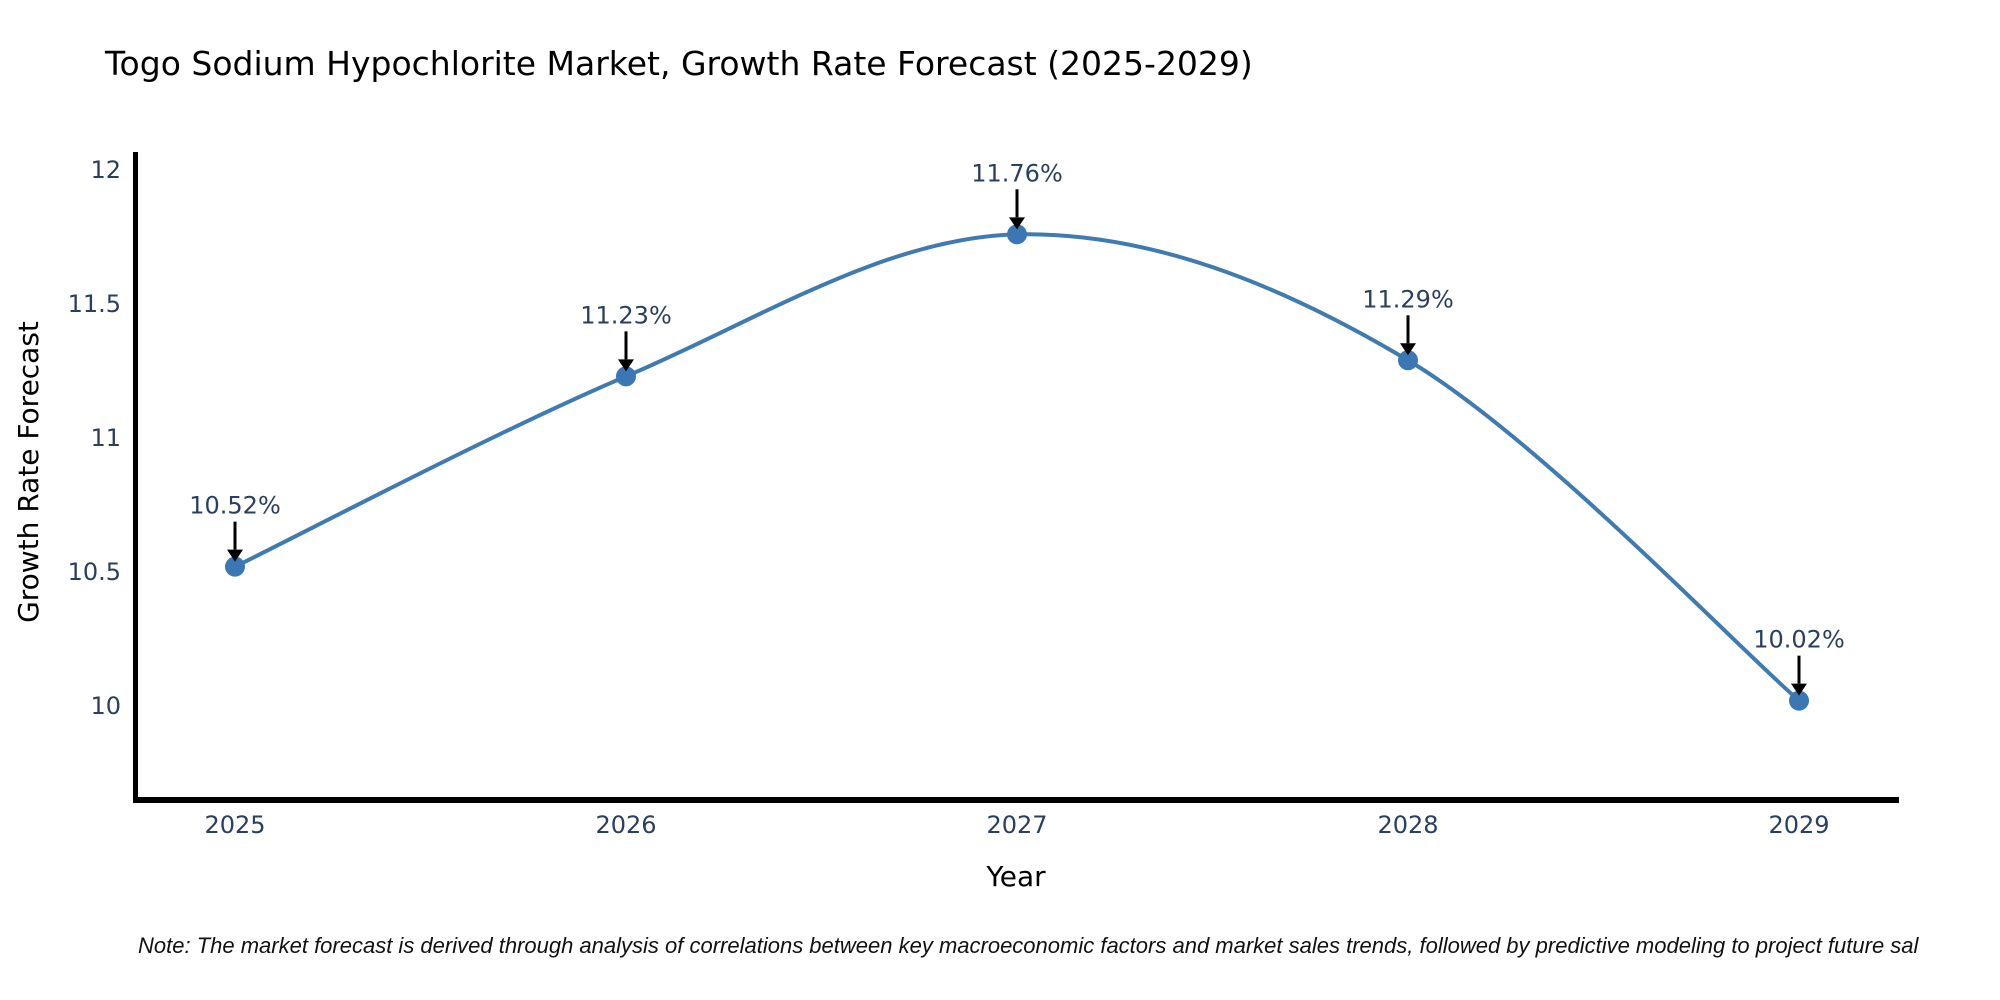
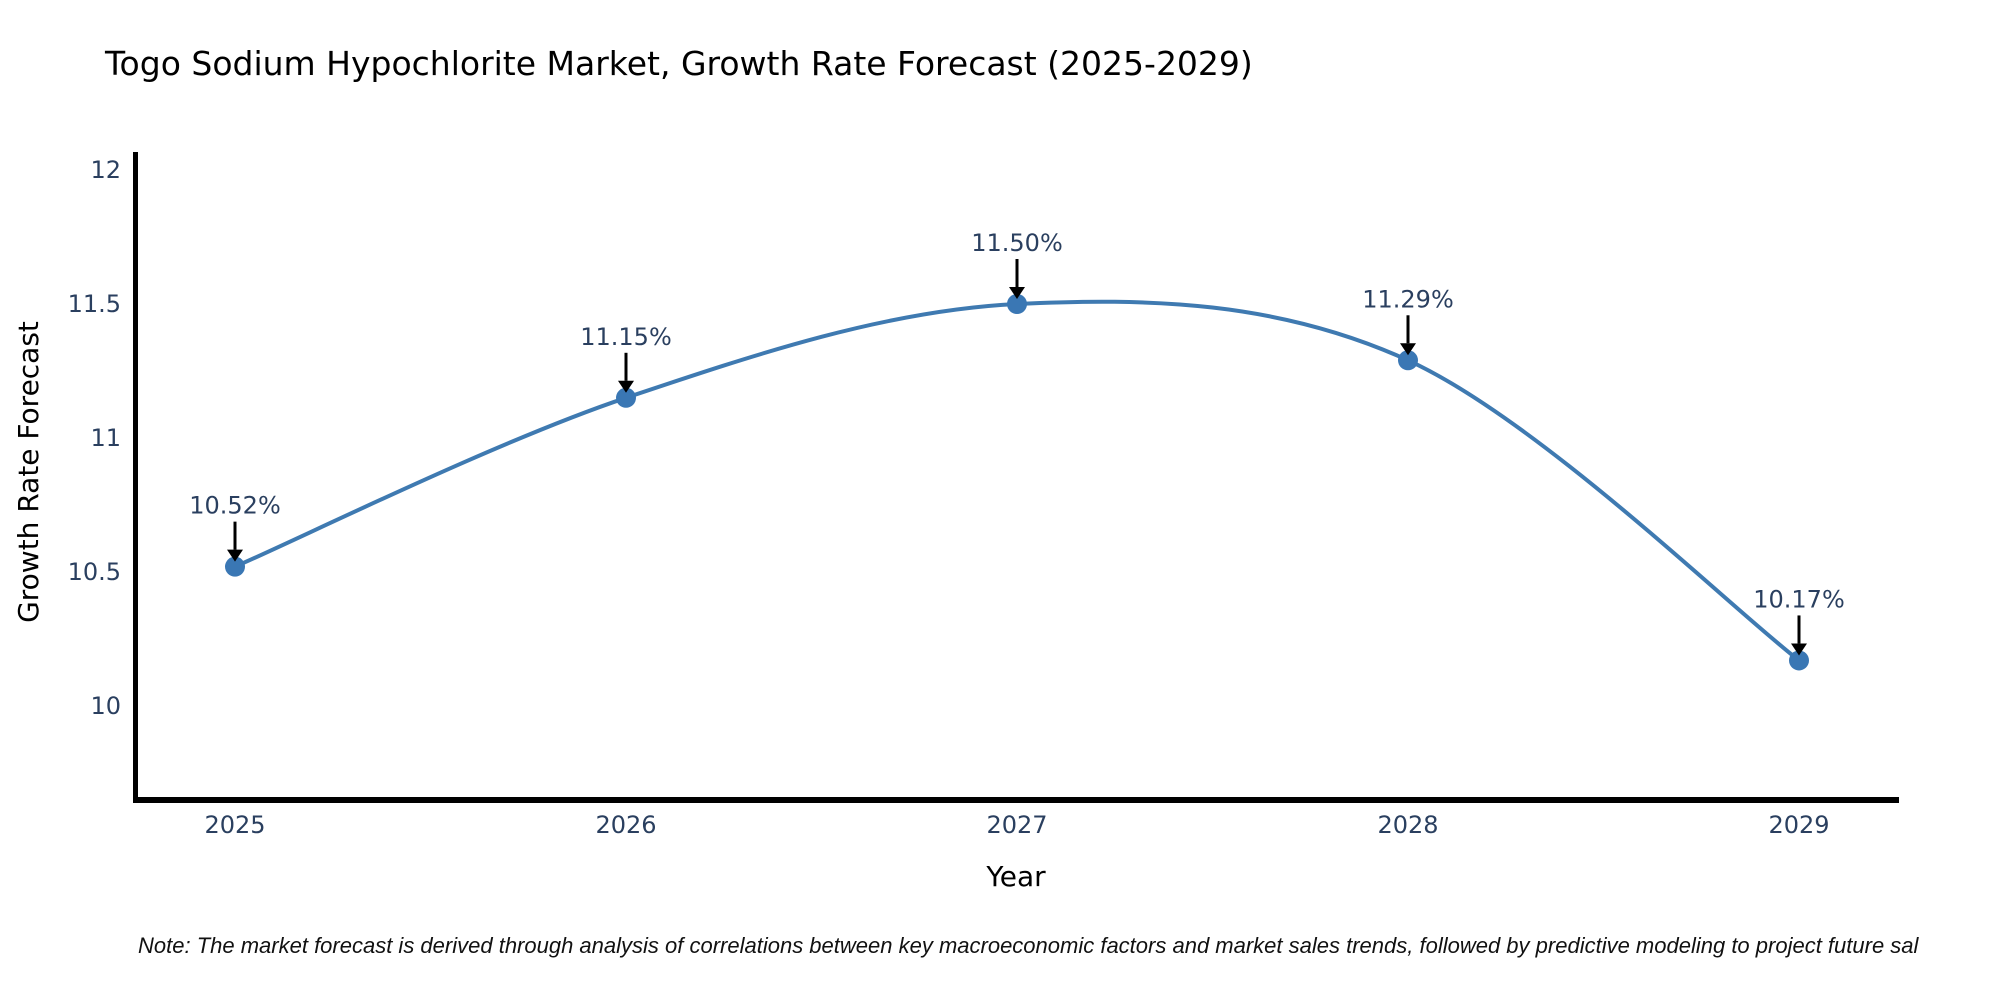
2026: 11.23% -> 11.15%
2027: 11.76% -> 11.50%
2029: 10.02% -> 10.17%
